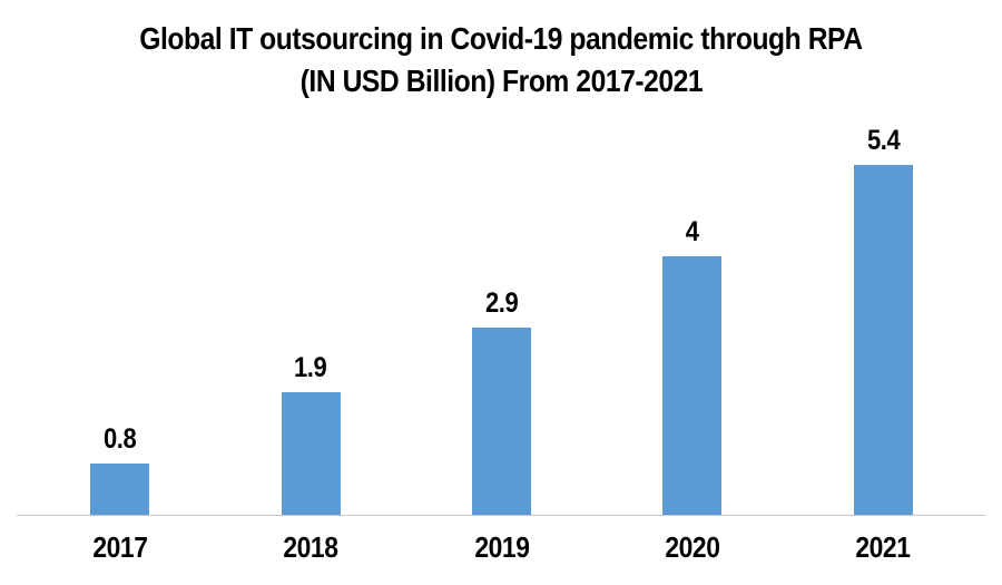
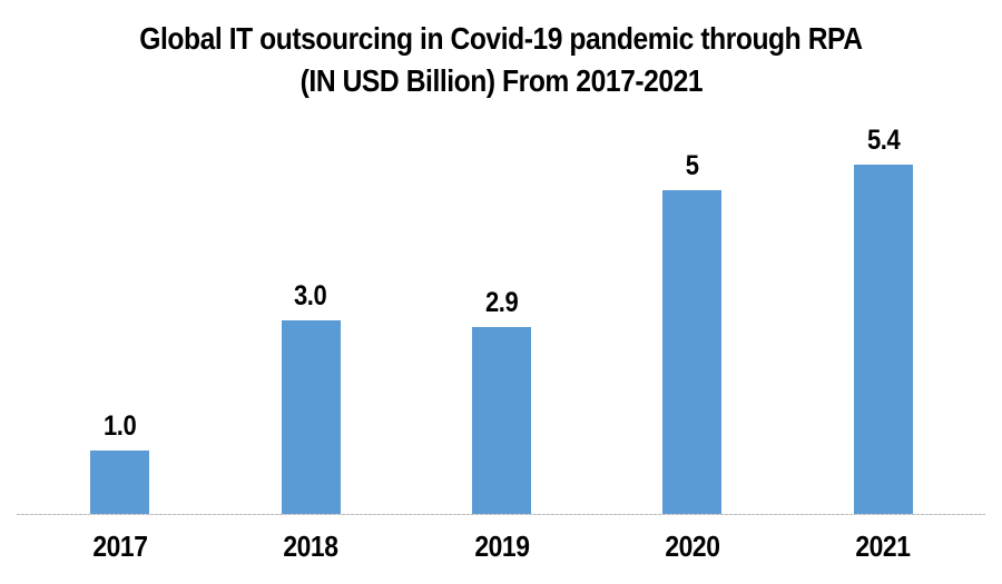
2017: 0.8 -> 1.0
2018: 1.9 -> 3.0
2020: 4 -> 5
